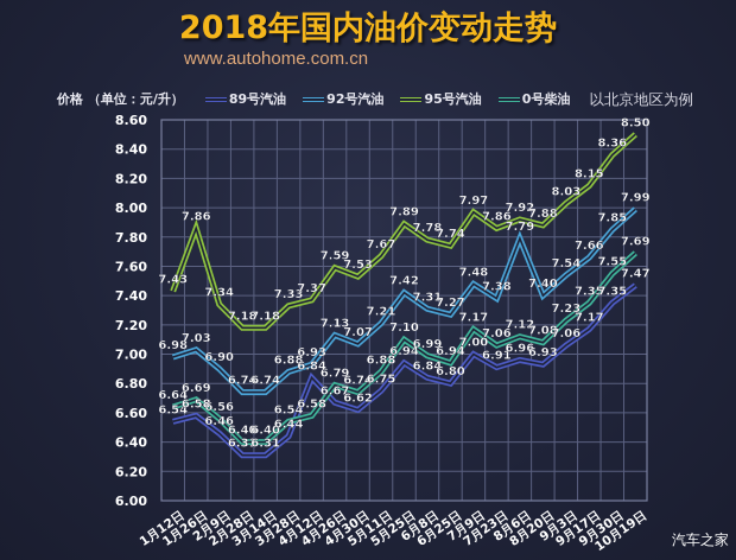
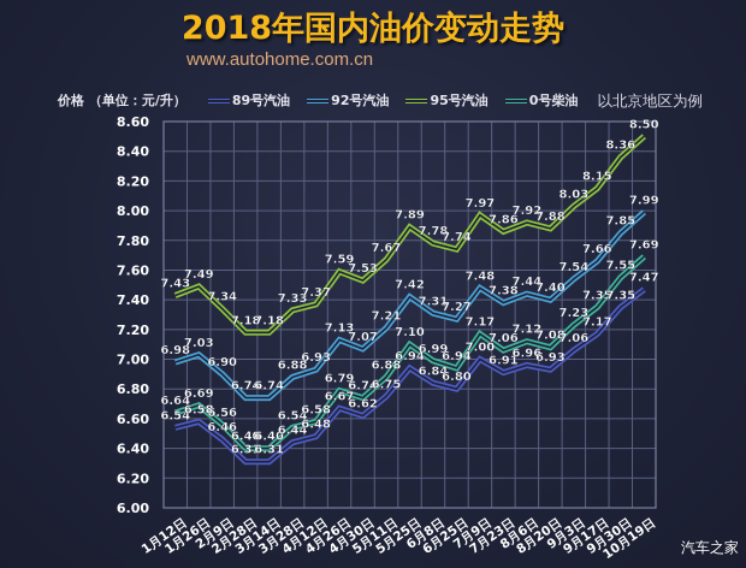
95号汽油/1月26日: 7.86 -> 7.49
89号汽油/4月12日: 6.84 -> 6.48
92号汽油/8月6日: 7.79 -> 7.44
